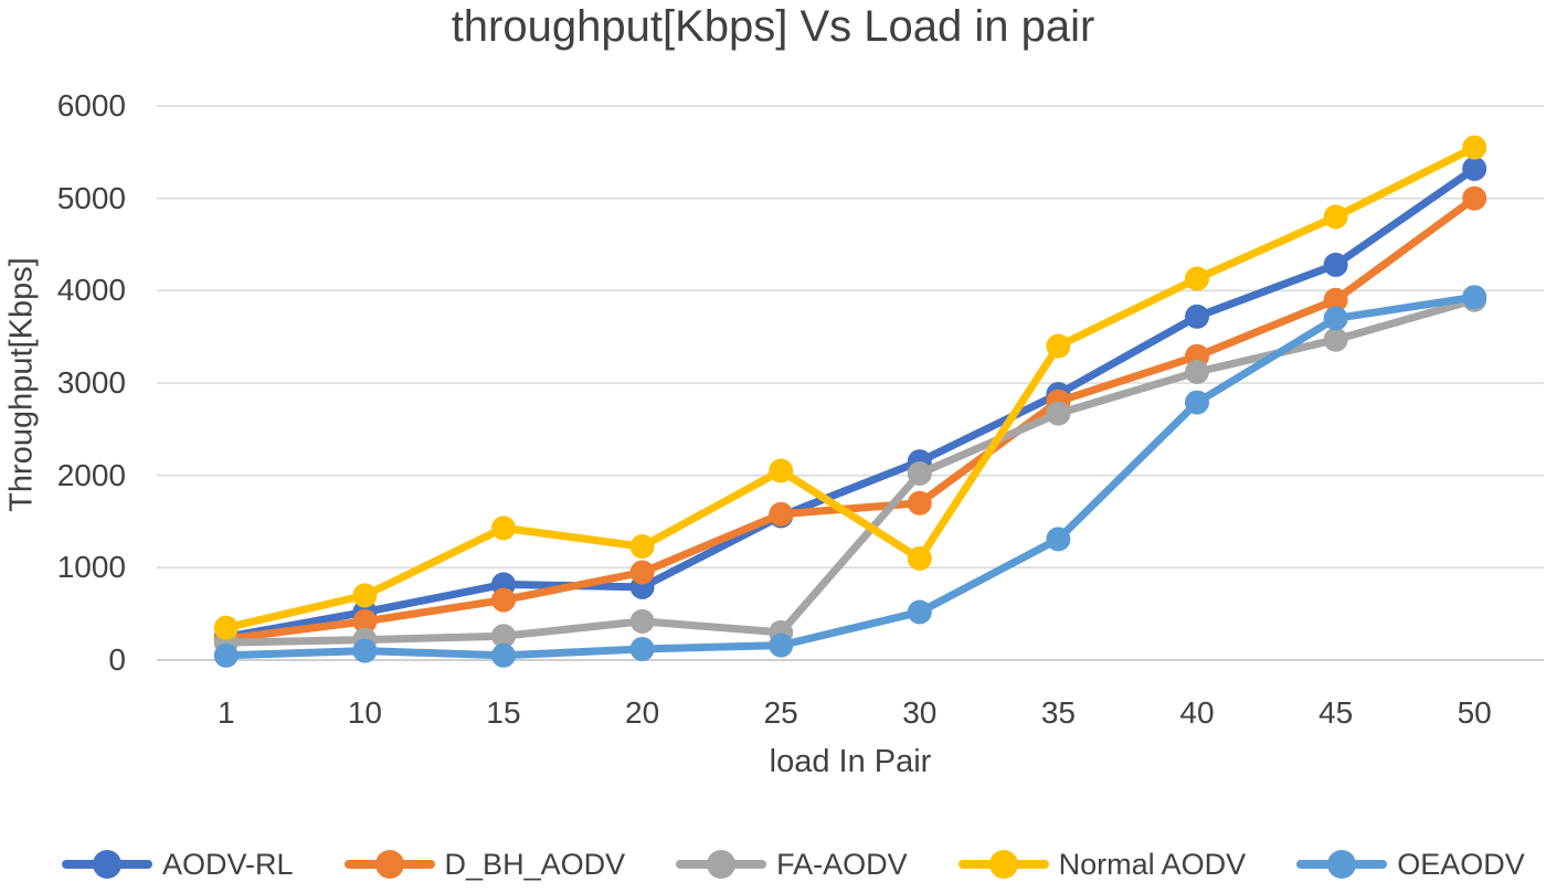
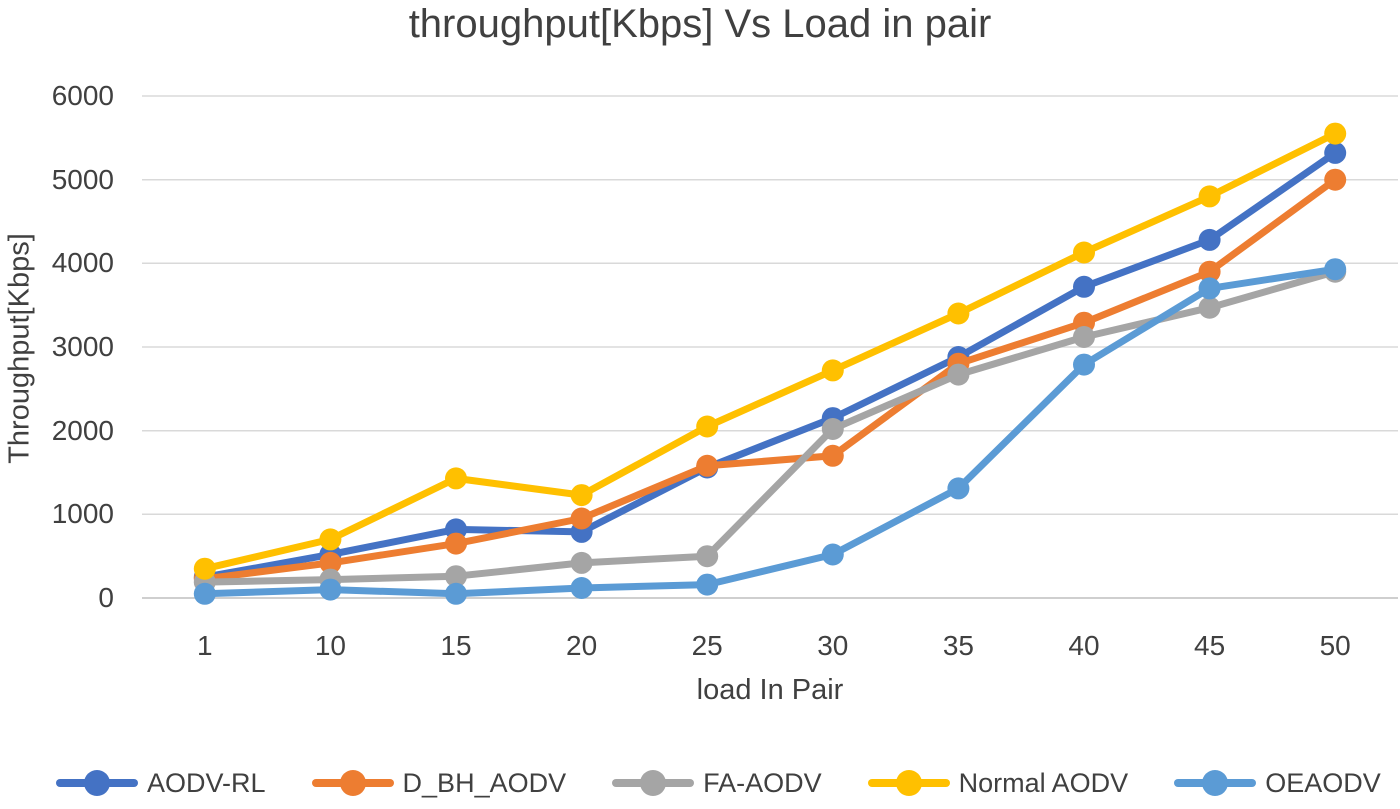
FA-AODV/25: 300 -> 500
Normal AODV/30: 1100 -> 2700
